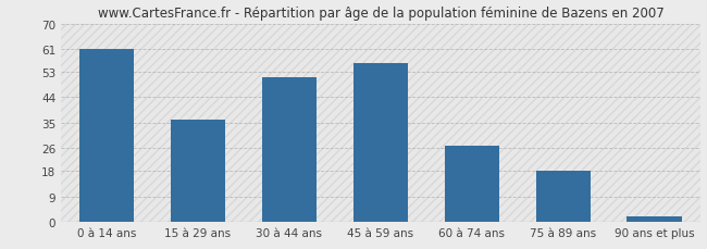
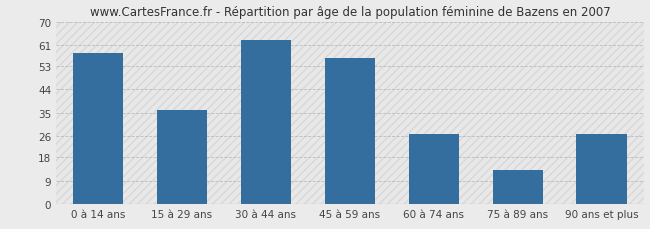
0 à 14 ans: 61 -> 58
30 à 44 ans: 51 -> 63
75 à 89 ans: 18 -> 13
90 ans et plus: 2 -> 27
